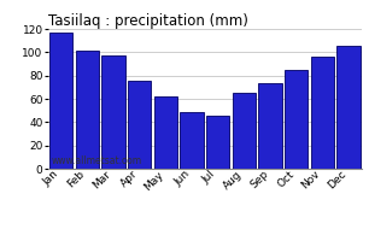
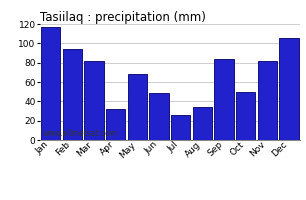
Feb: 101 -> 94
Mar: 97 -> 82
Apr: 75 -> 32
May: 62 -> 68
Jul: 46 -> 26
Aug: 65 -> 34
Sep: 73 -> 84
Oct: 85 -> 50
Nov: 96 -> 82
